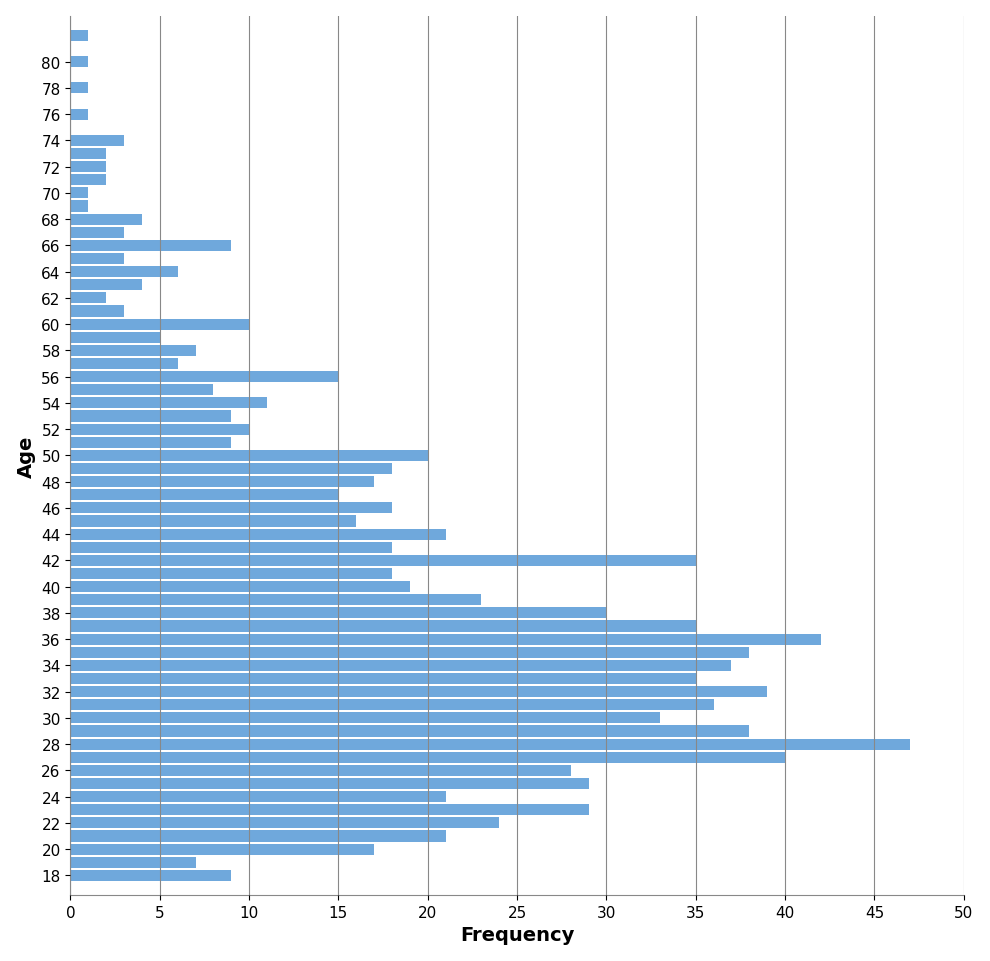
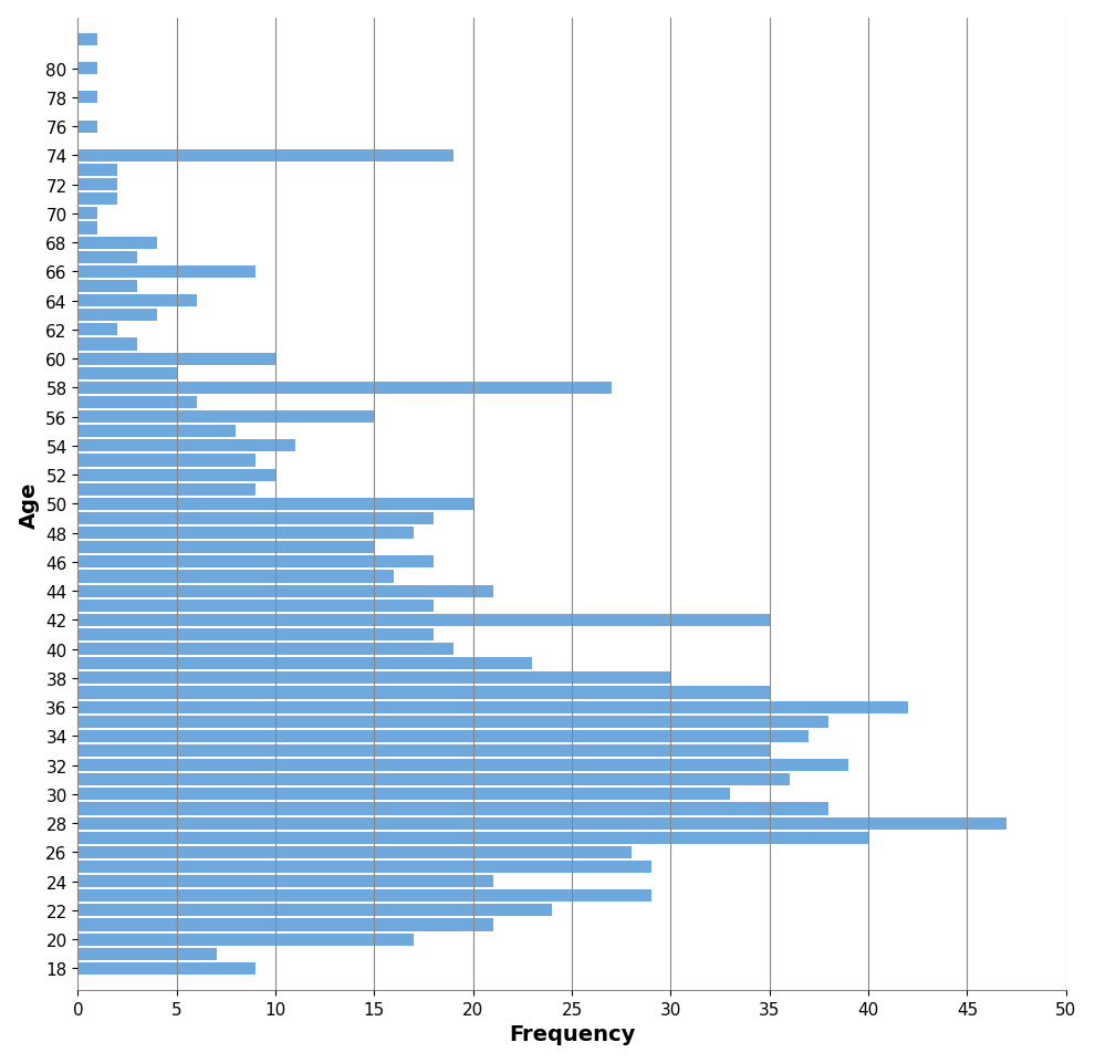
74: 3 -> 19
58: 7 -> 27
